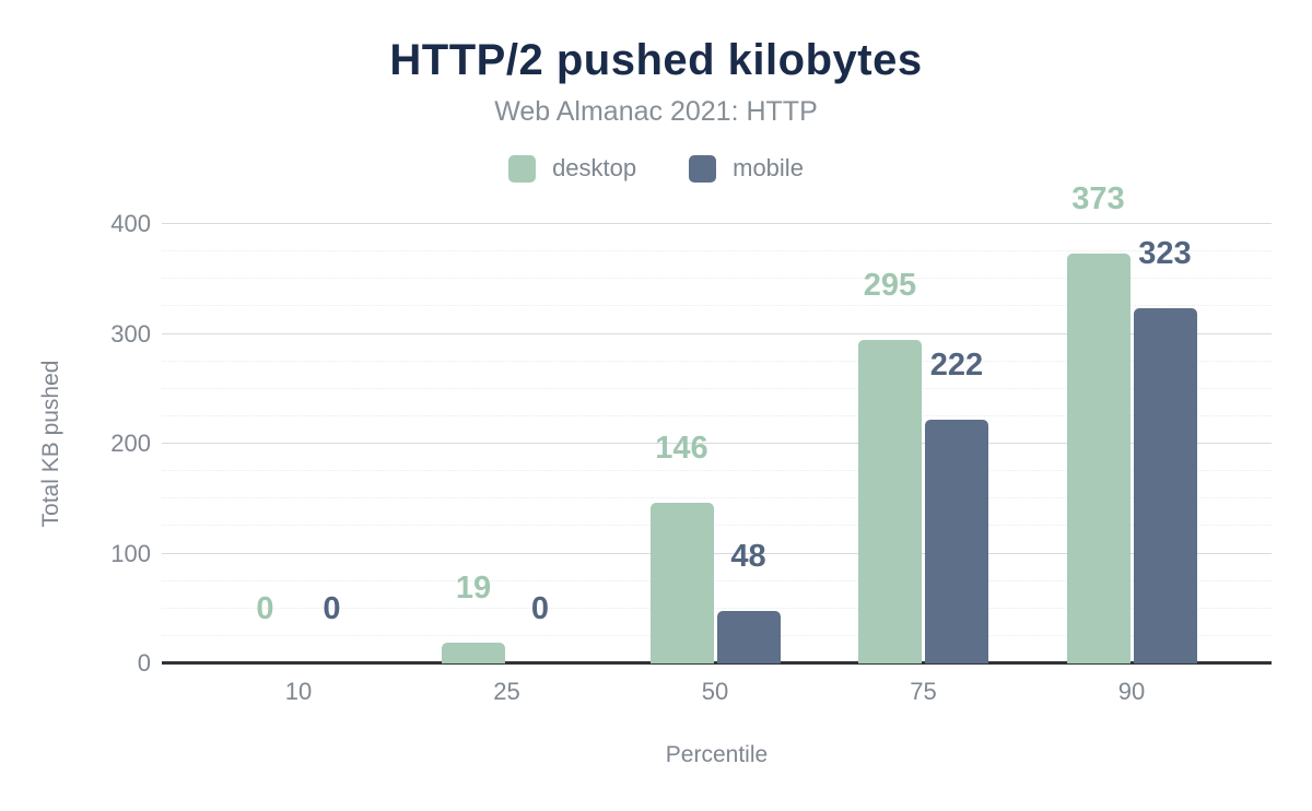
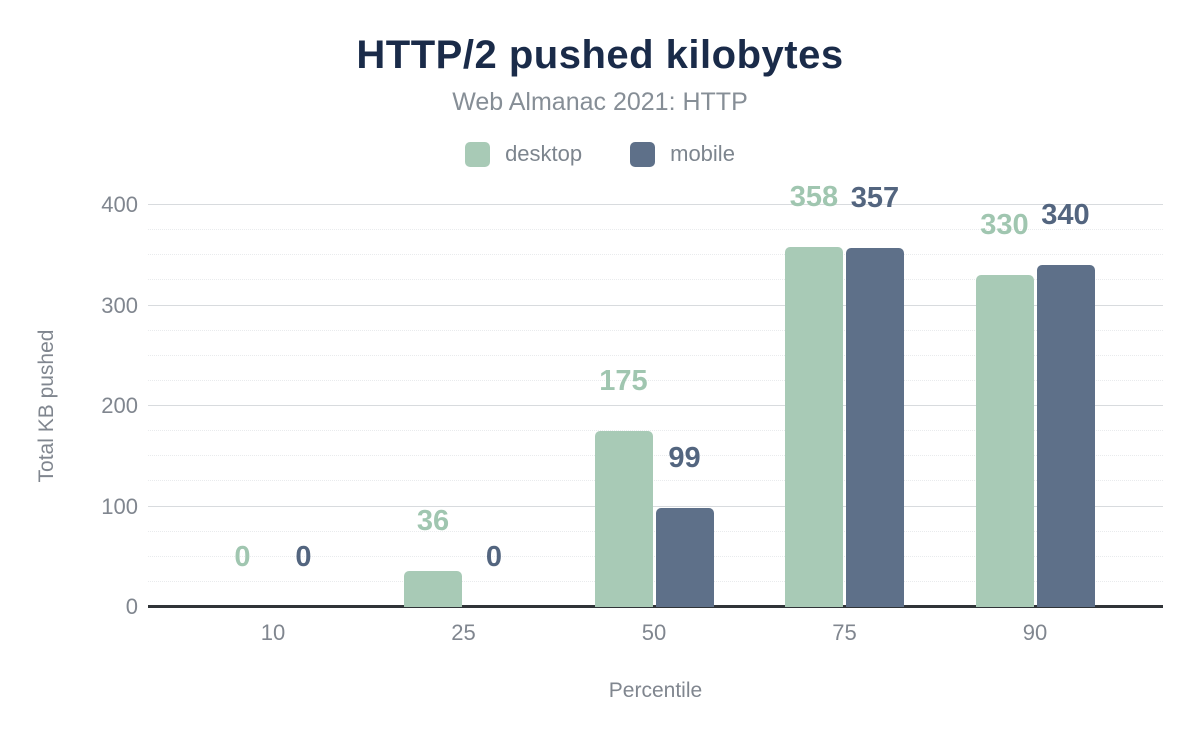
desktop/25: 19 -> 36
desktop/50: 146 -> 175
mobile/50: 48 -> 99
desktop/75: 295 -> 358
mobile/75: 222 -> 357
desktop/90: 373 -> 330
mobile/90: 323 -> 340
